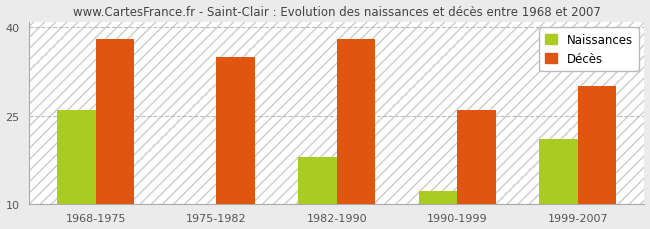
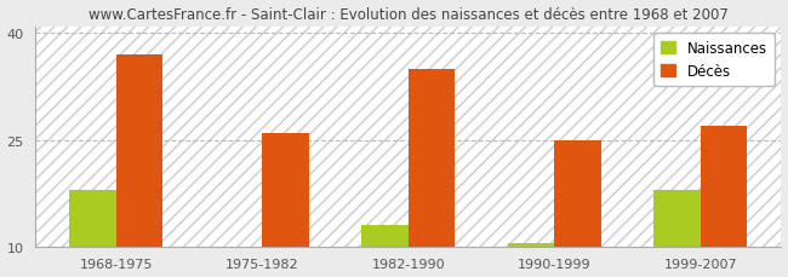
Naissances/1968-1975: 26.0 -> 18.0
Décès/1968-1975: 38 -> 37
Décès/1975-1982: 35 -> 26
Naissances/1982-1990: 18.0 -> 13.0
Décès/1982-1990: 38 -> 35
Naissances/1990-1999: 12.2 -> 10.5
Décès/1990-1999: 26 -> 25
Naissances/1999-2007: 21.0 -> 18.0
Décès/1999-2007: 30 -> 27
